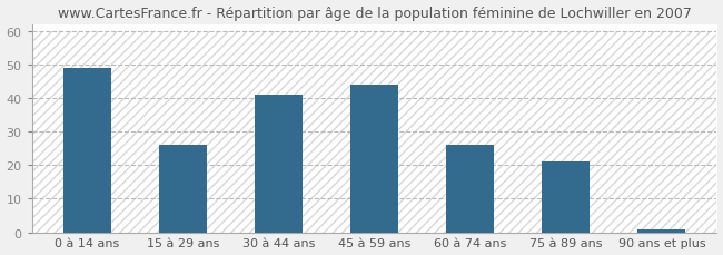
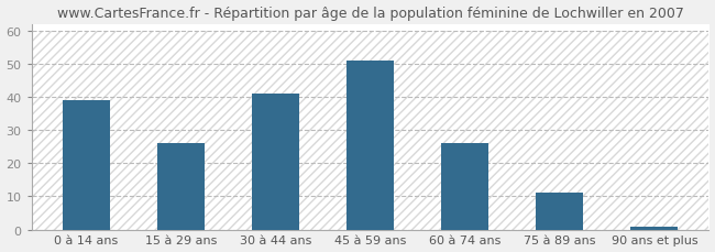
0 à 14 ans: 49 -> 39
45 à 59 ans: 44 -> 51
75 à 89 ans: 21 -> 11
